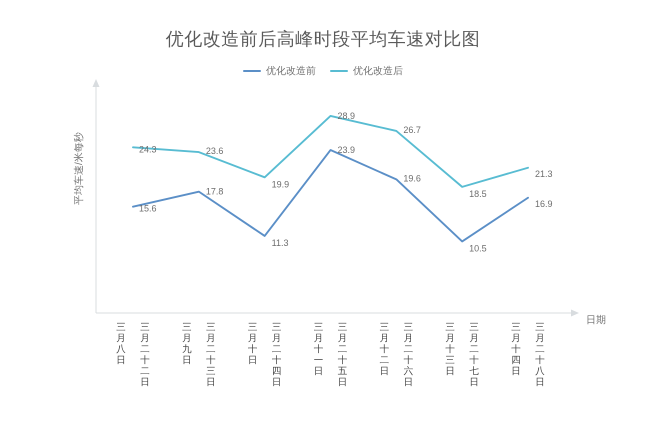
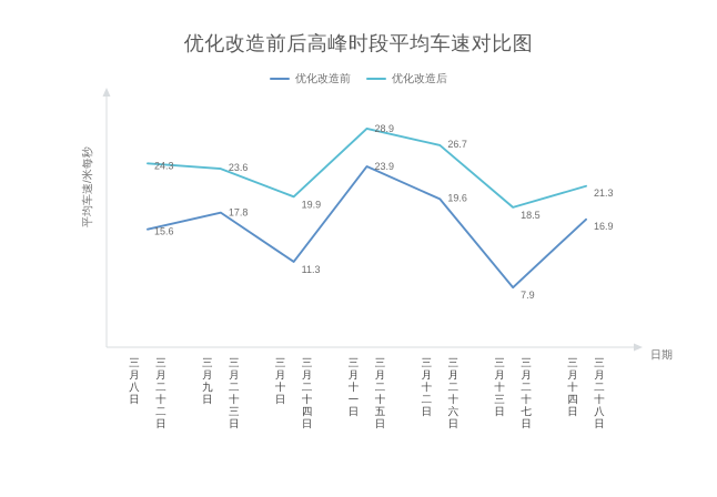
优化改造前/三月十三日: 10.5 -> 7.9
